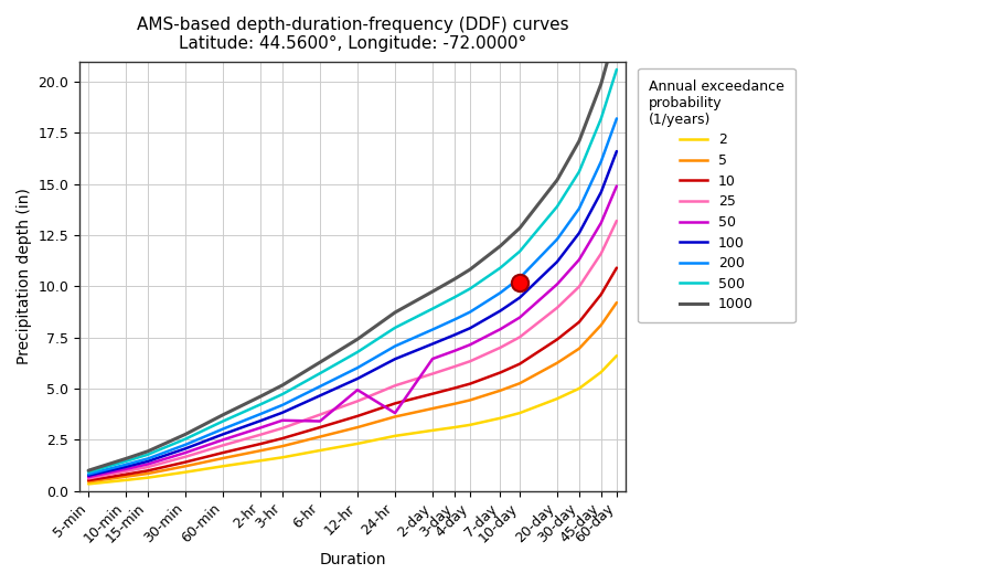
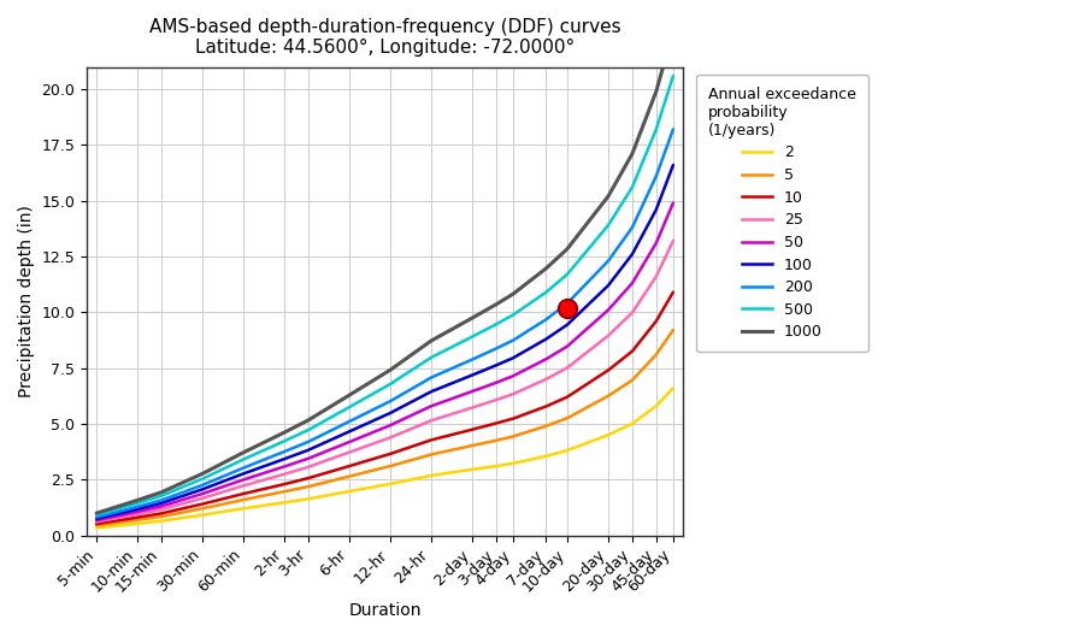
50/6-hr: 3.4 -> 4.2
50/24-hr: 3.8 -> 5.8
